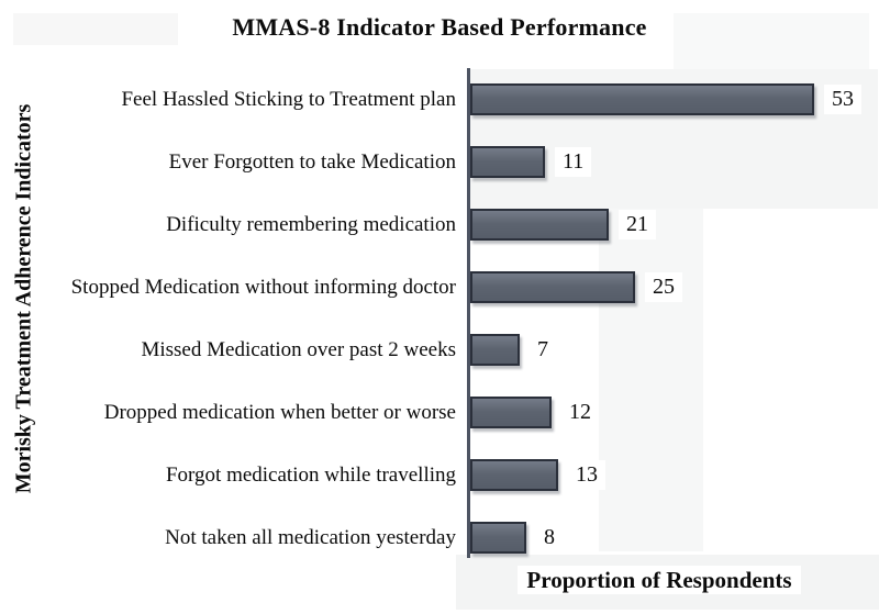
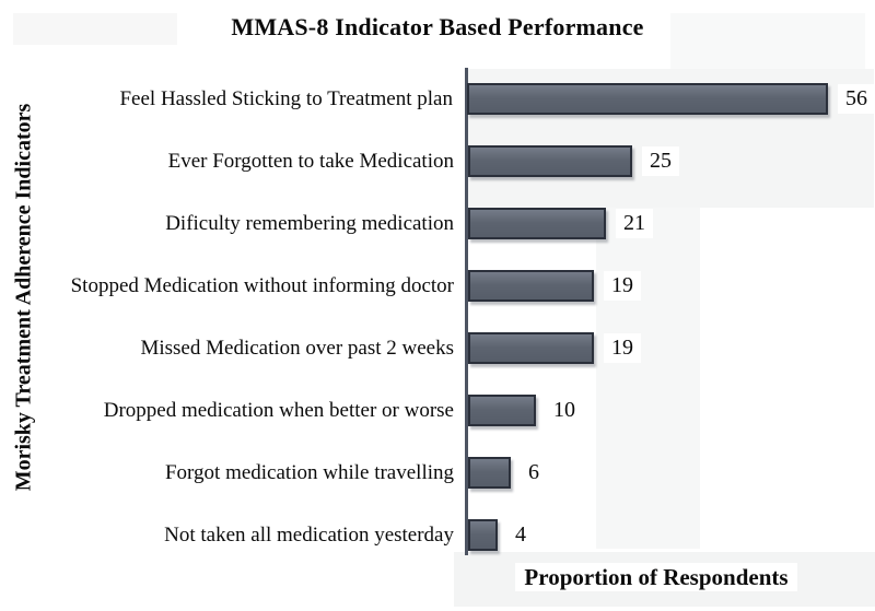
Feel Hassled Sticking to Treatment plan: 53 -> 56
Ever Forgotten to take Medication: 11 -> 25
Stopped Medication without informing doctor: 25 -> 19
Missed Medication over past 2 weeks: 7 -> 19
Dropped medication when better or worse: 12 -> 10
Forgot medication while travelling: 13 -> 6
Not taken all medication yesterday: 8 -> 4
